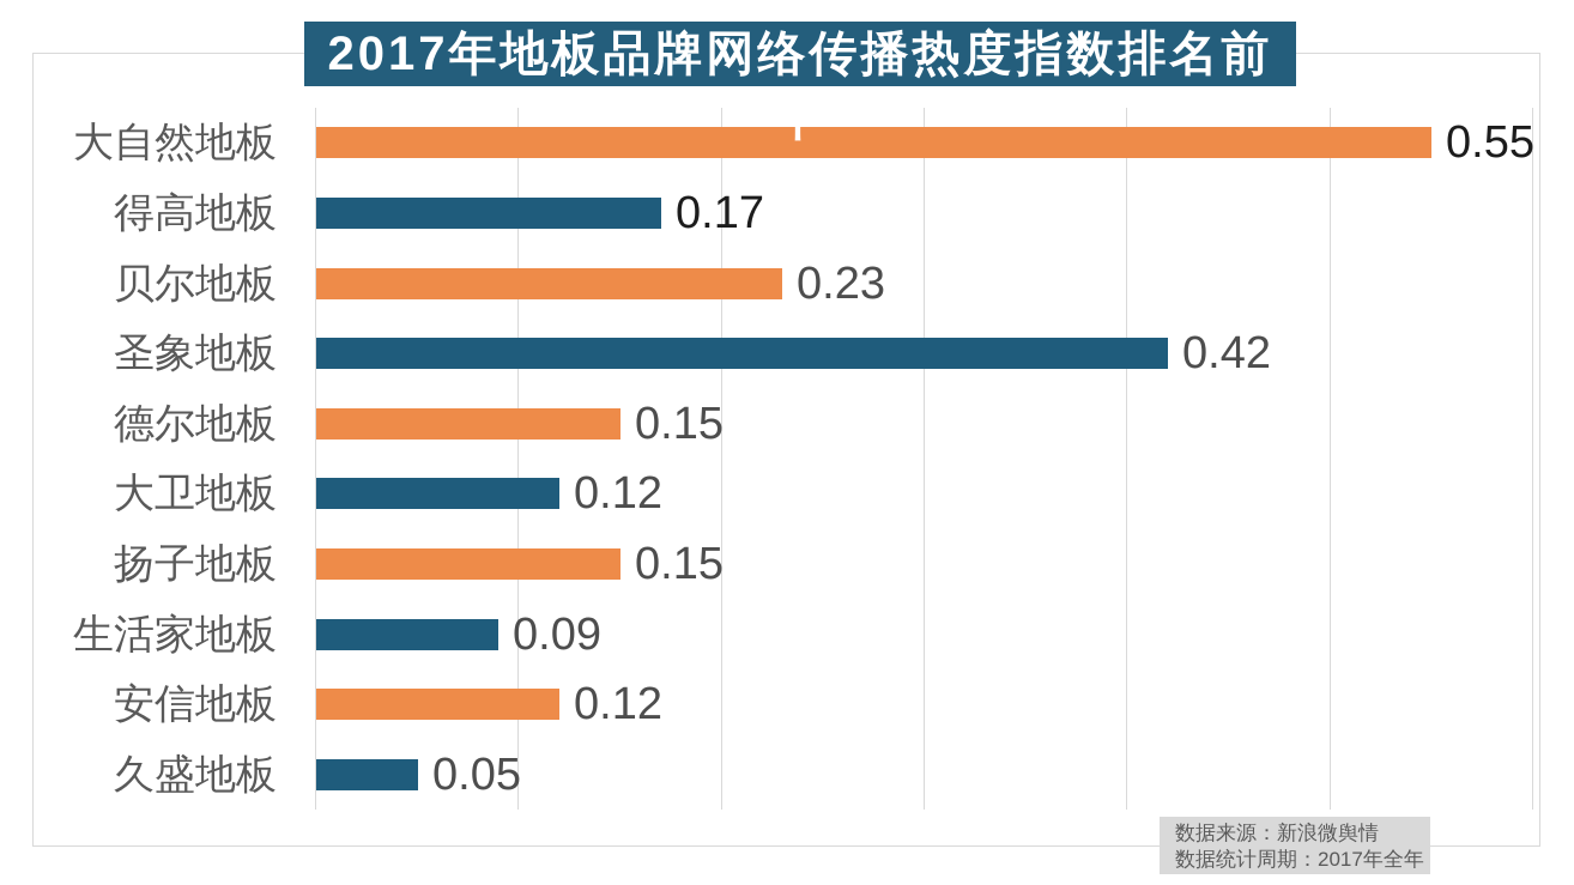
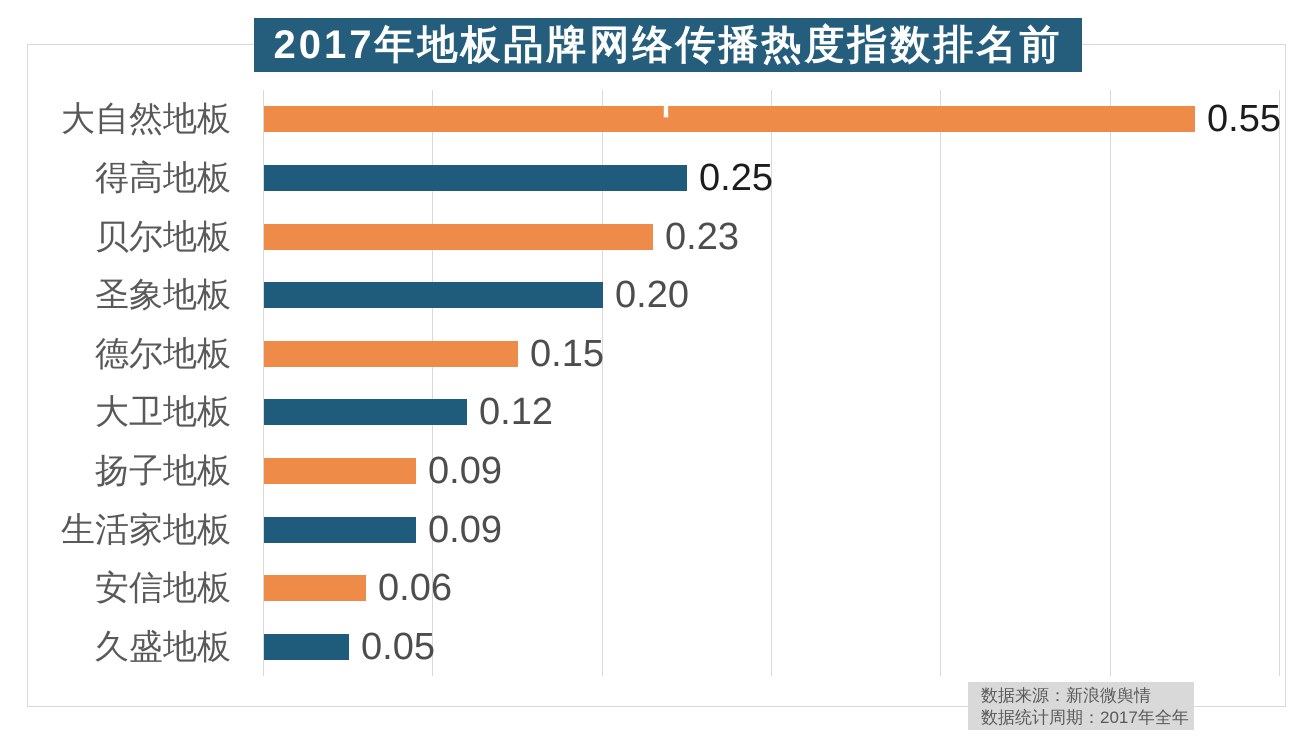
得高地板: 0.17 -> 0.25
圣象地板: 0.42 -> 0.20
扬子地板: 0.15 -> 0.09
安信地板: 0.12 -> 0.06
